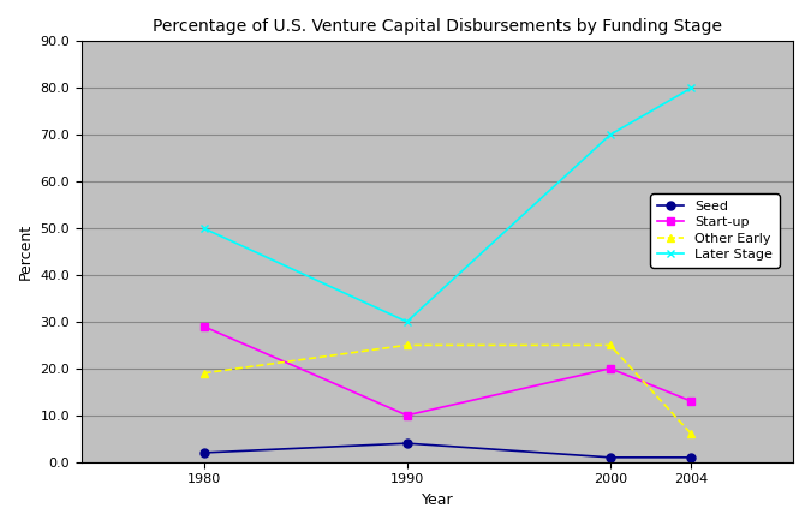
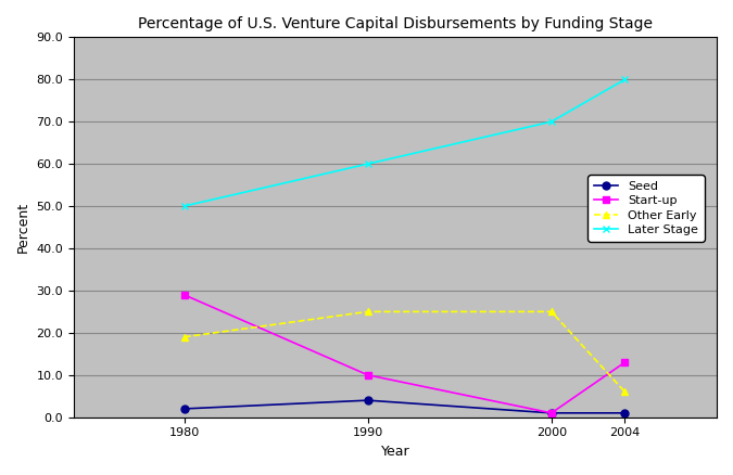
Later Stage/1990: 30 -> 60
Start-up/2000: 20 -> 1
